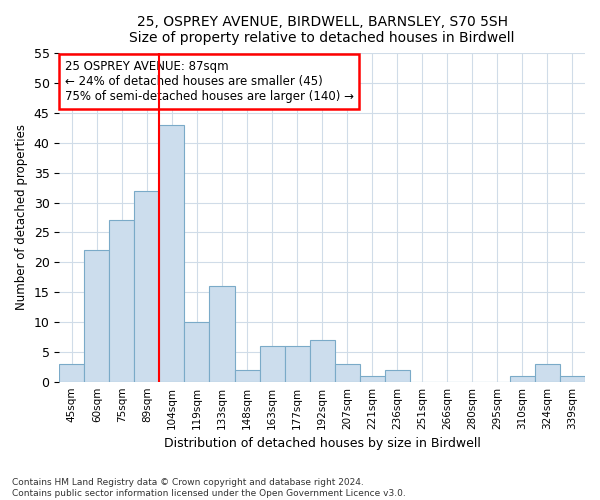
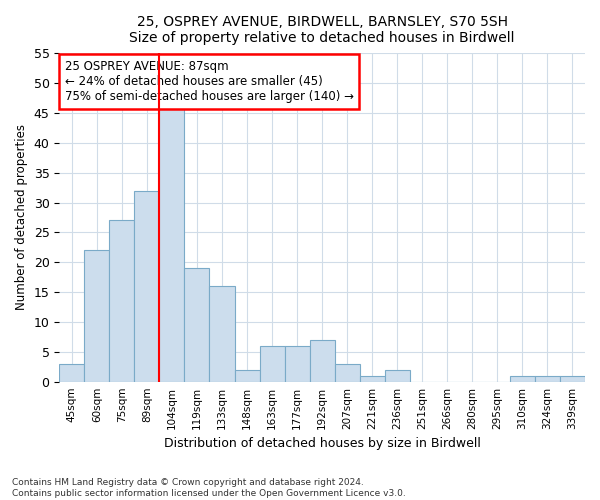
104sqm: 43 -> 46
119sqm: 10 -> 19
324sqm: 3 -> 1
